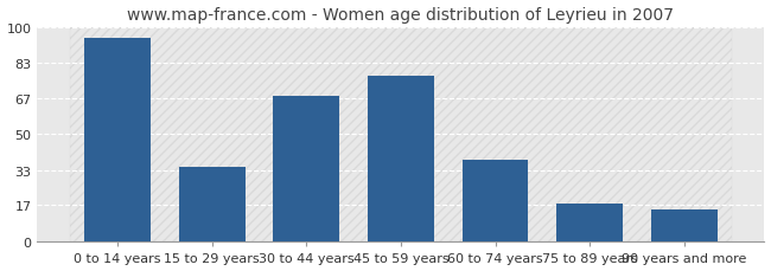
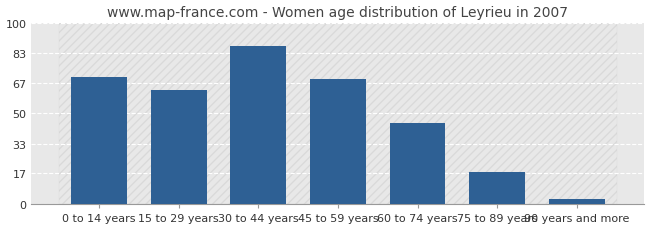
0 to 14 years: 95 -> 70
15 to 29 years: 35 -> 63
30 to 44 years: 68 -> 87
45 to 59 years: 77 -> 69
60 to 74 years: 38 -> 45
90 years and more: 15 -> 3
